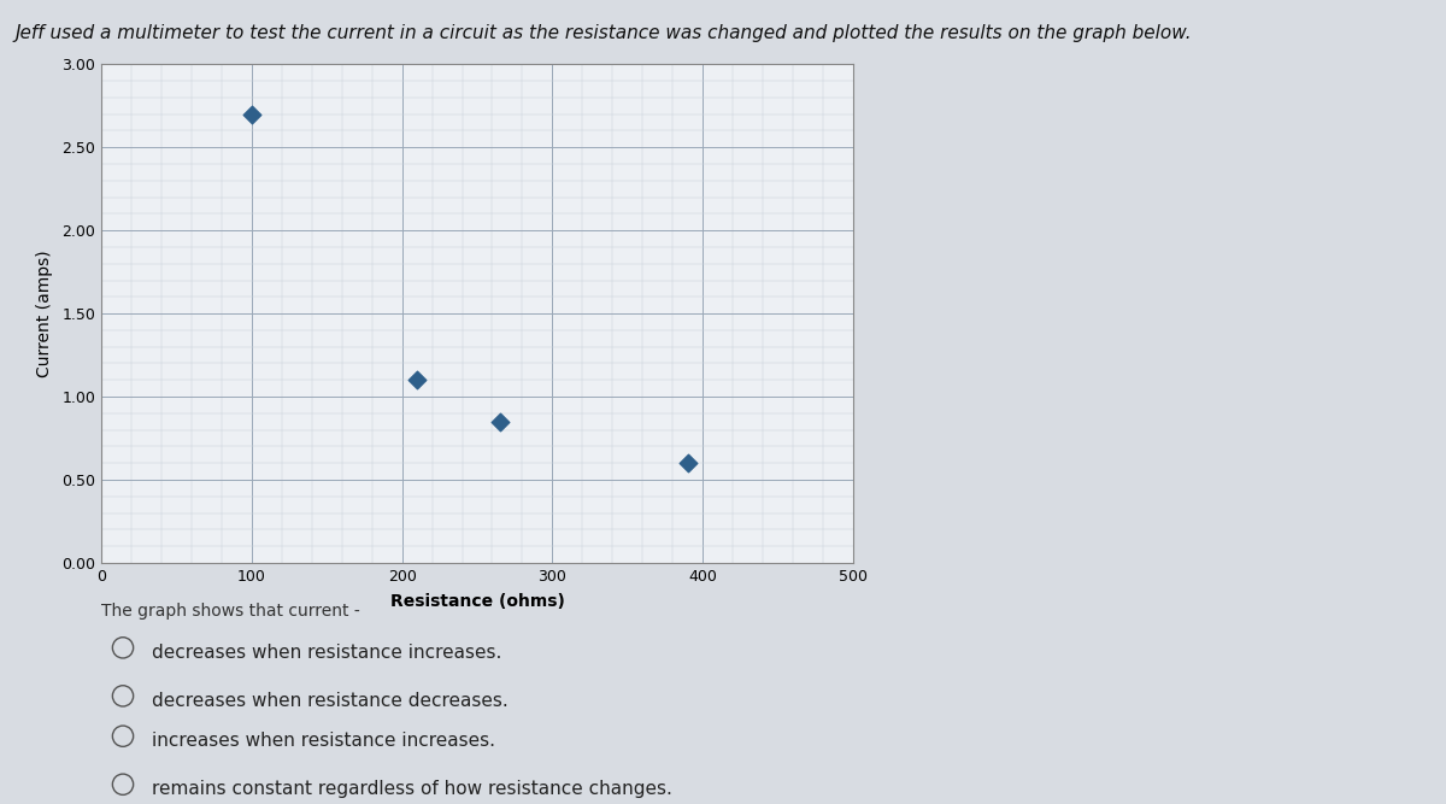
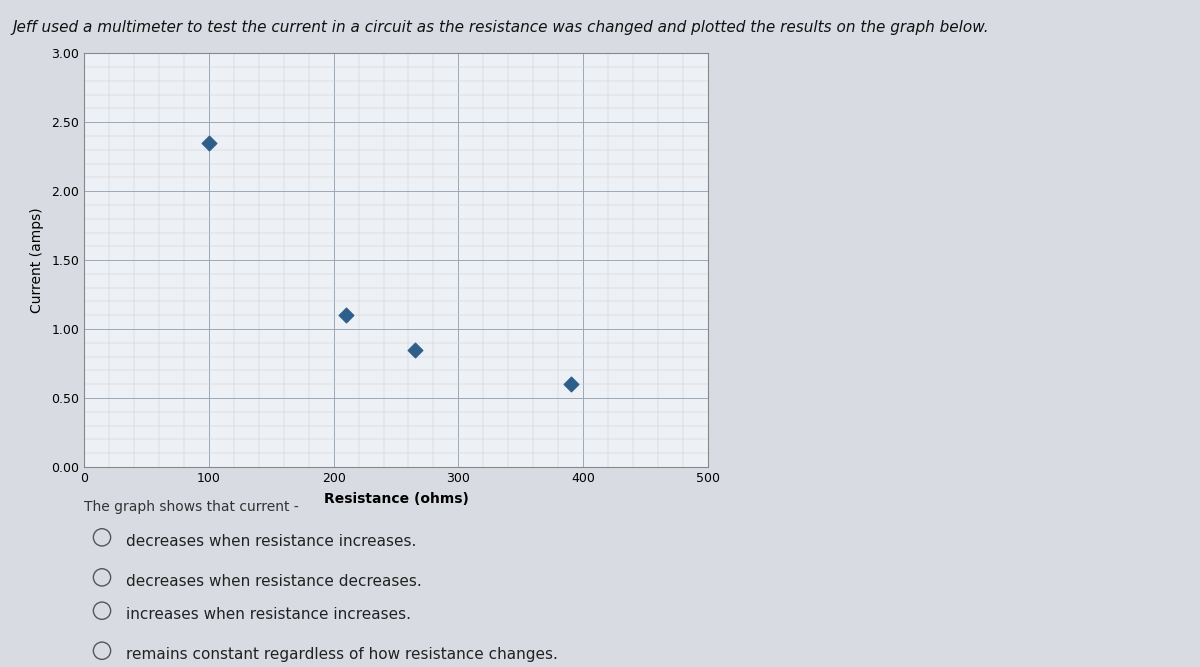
100: 2.70 -> 2.35
